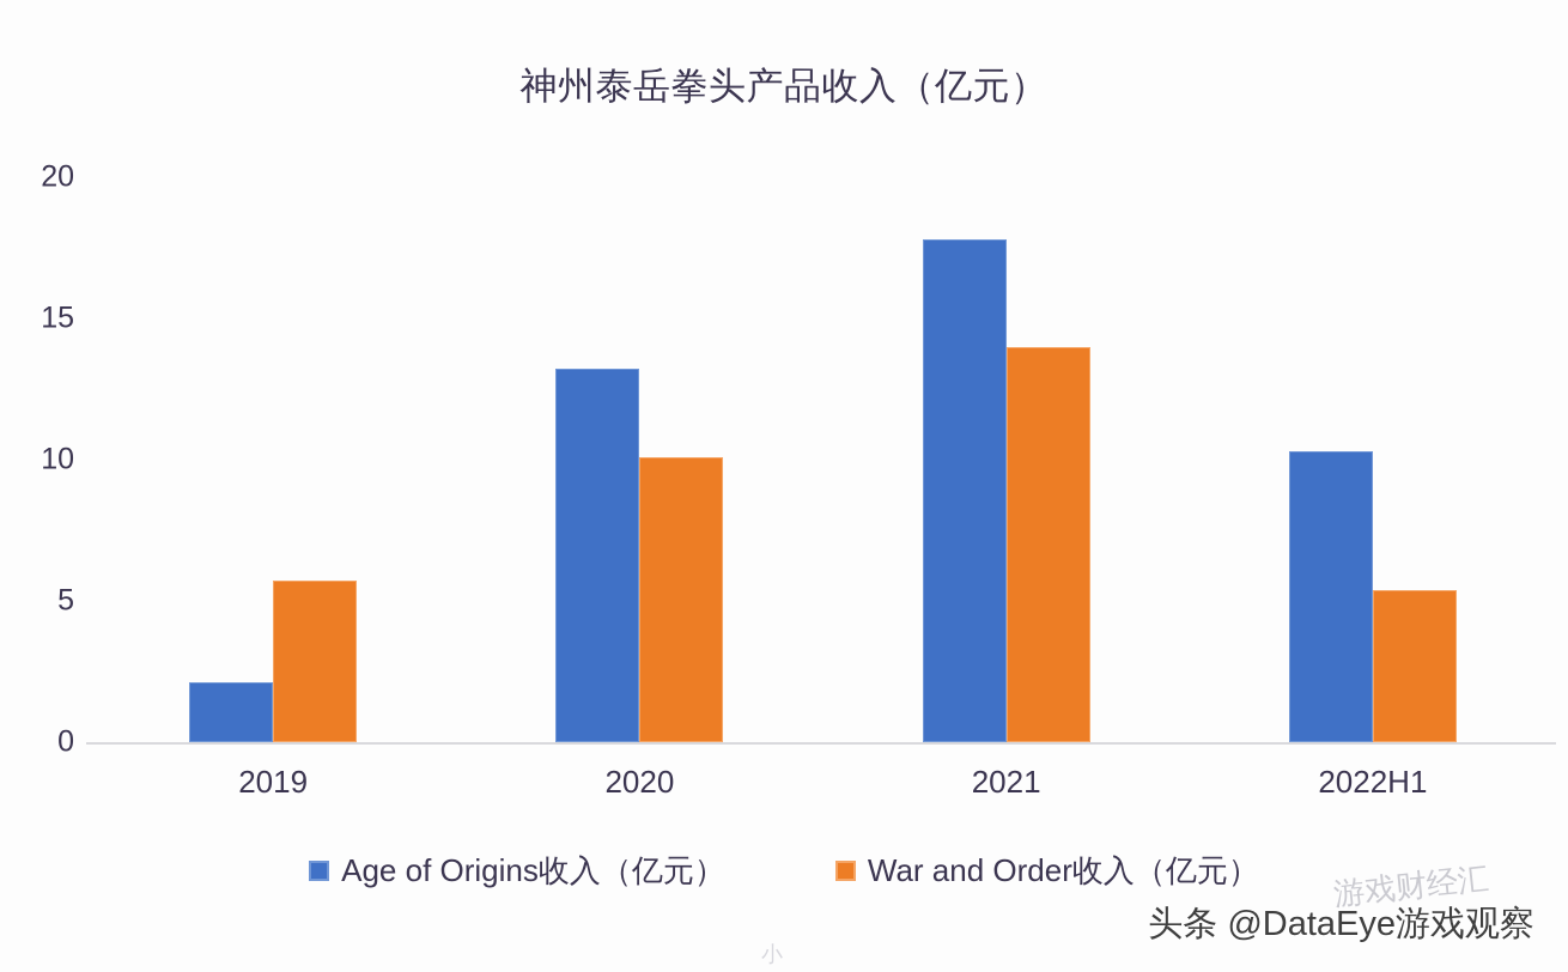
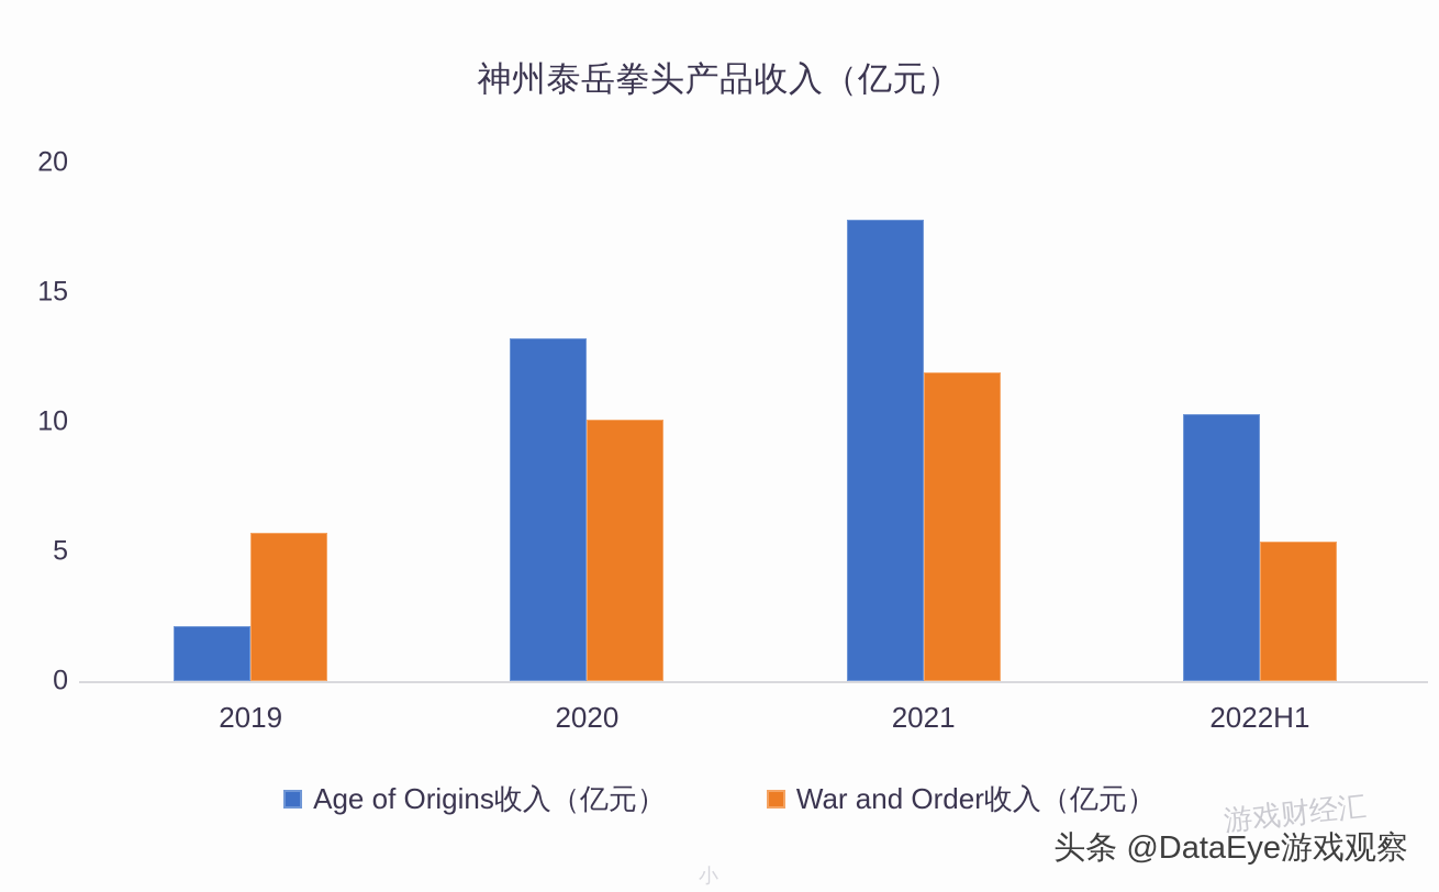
War and Order收入（亿元）/2021: 14.0 -> 11.9
